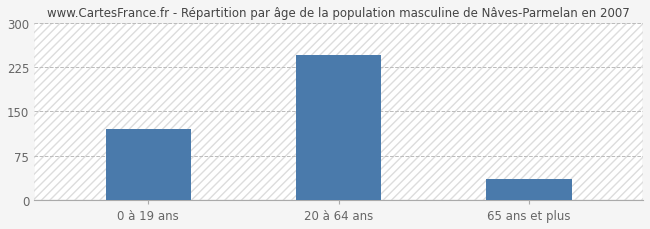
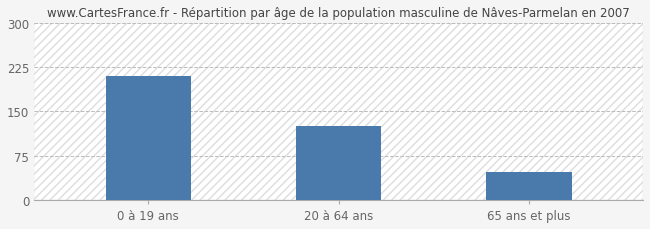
0 à 19 ans: 120 -> 210
20 à 64 ans: 245 -> 126
65 ans et plus: 35 -> 48
